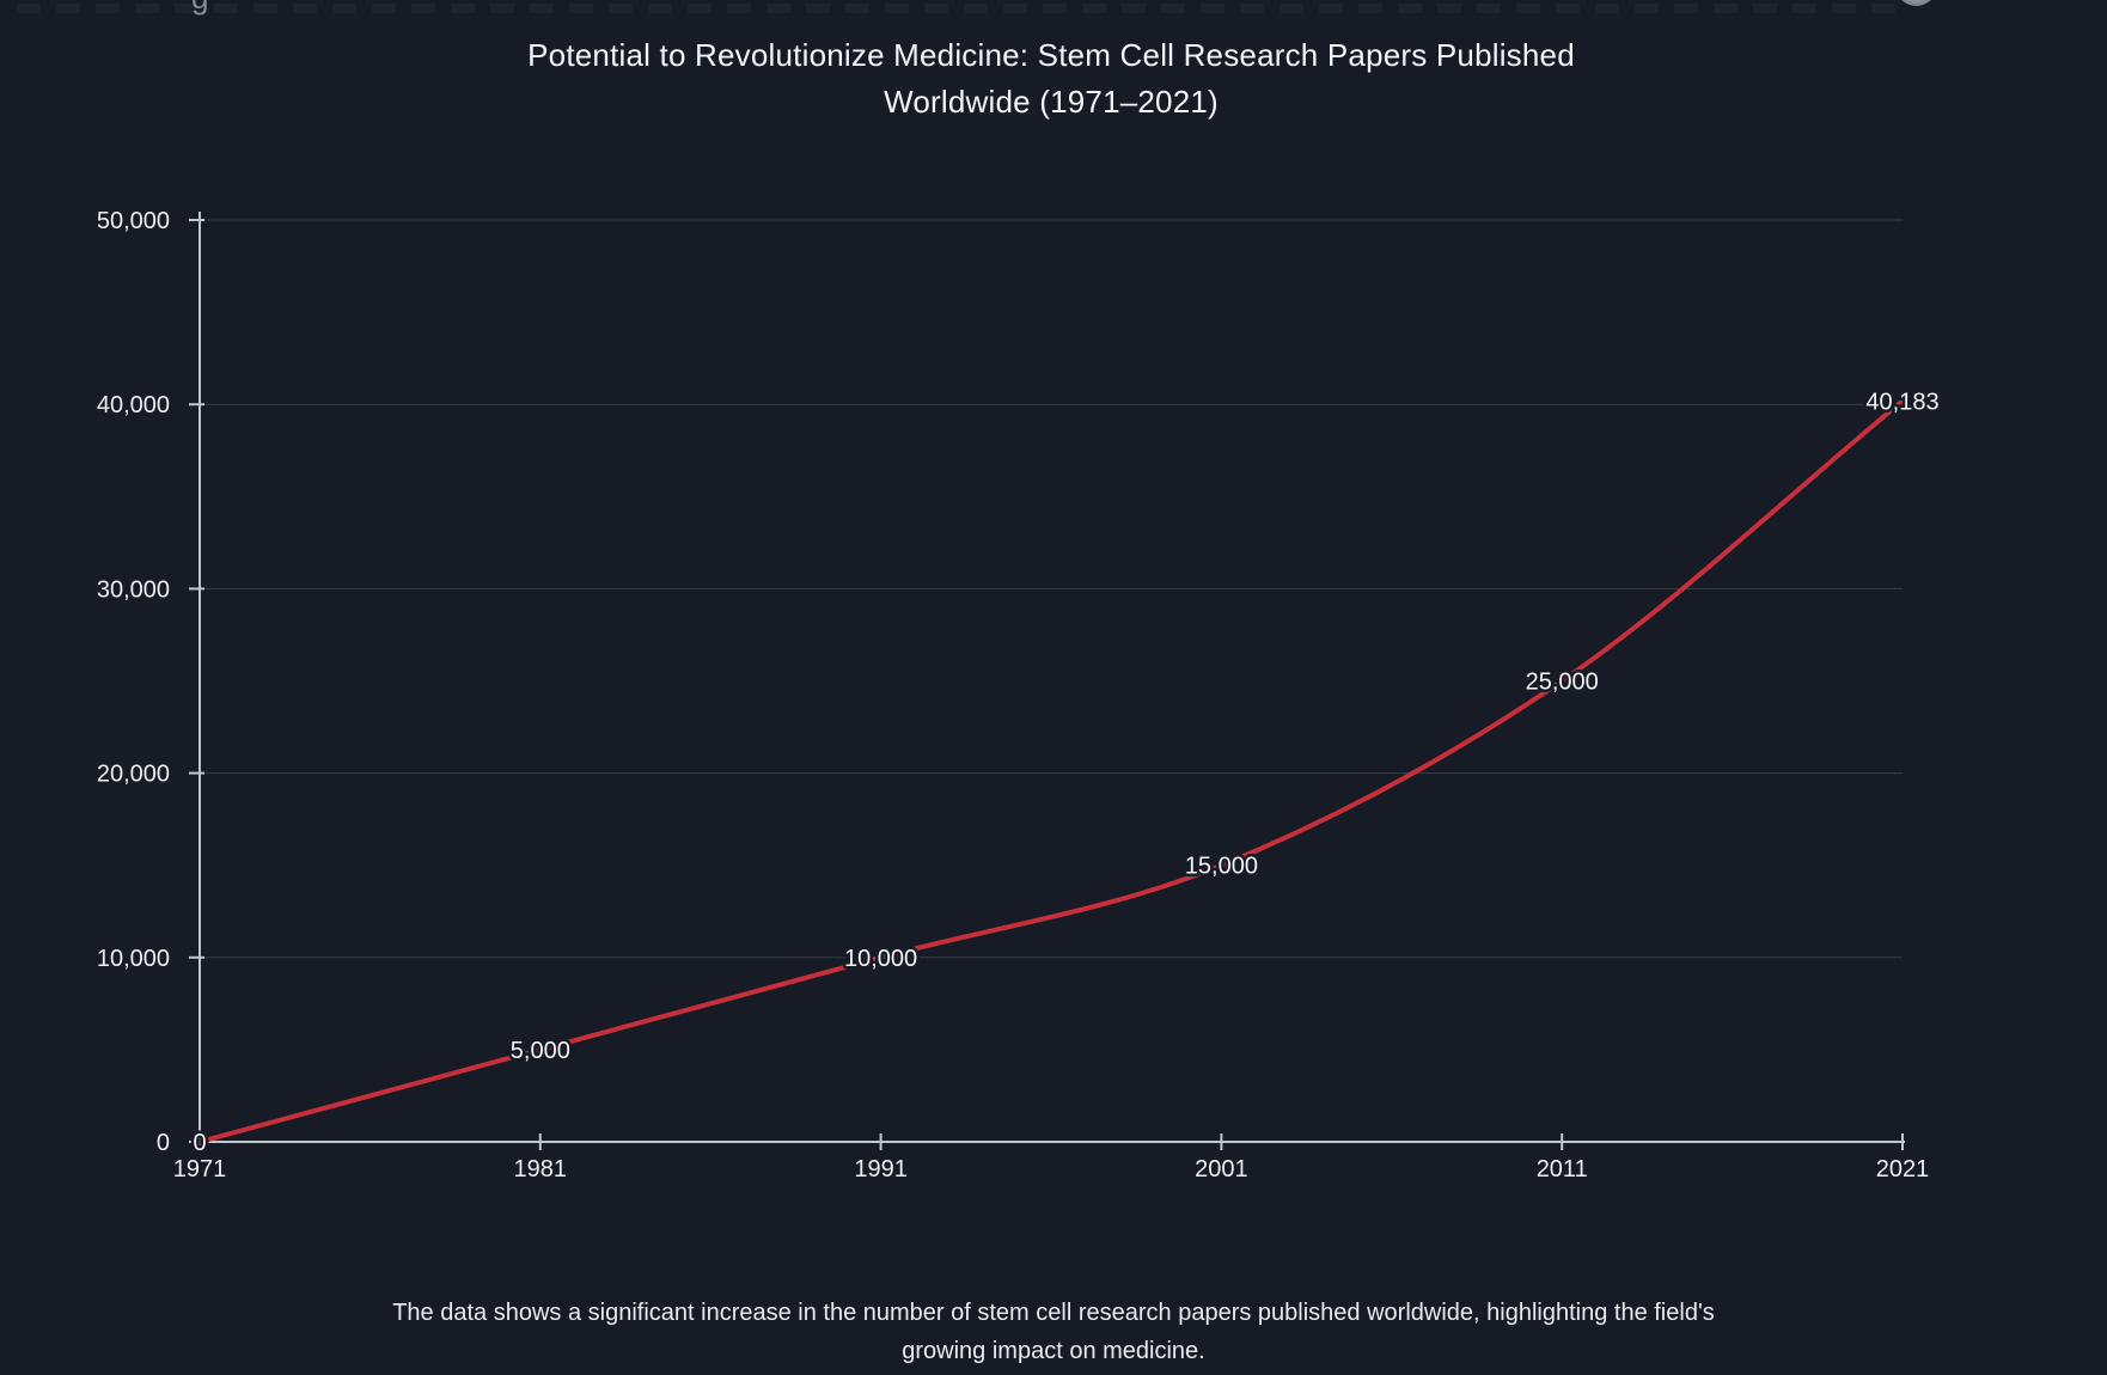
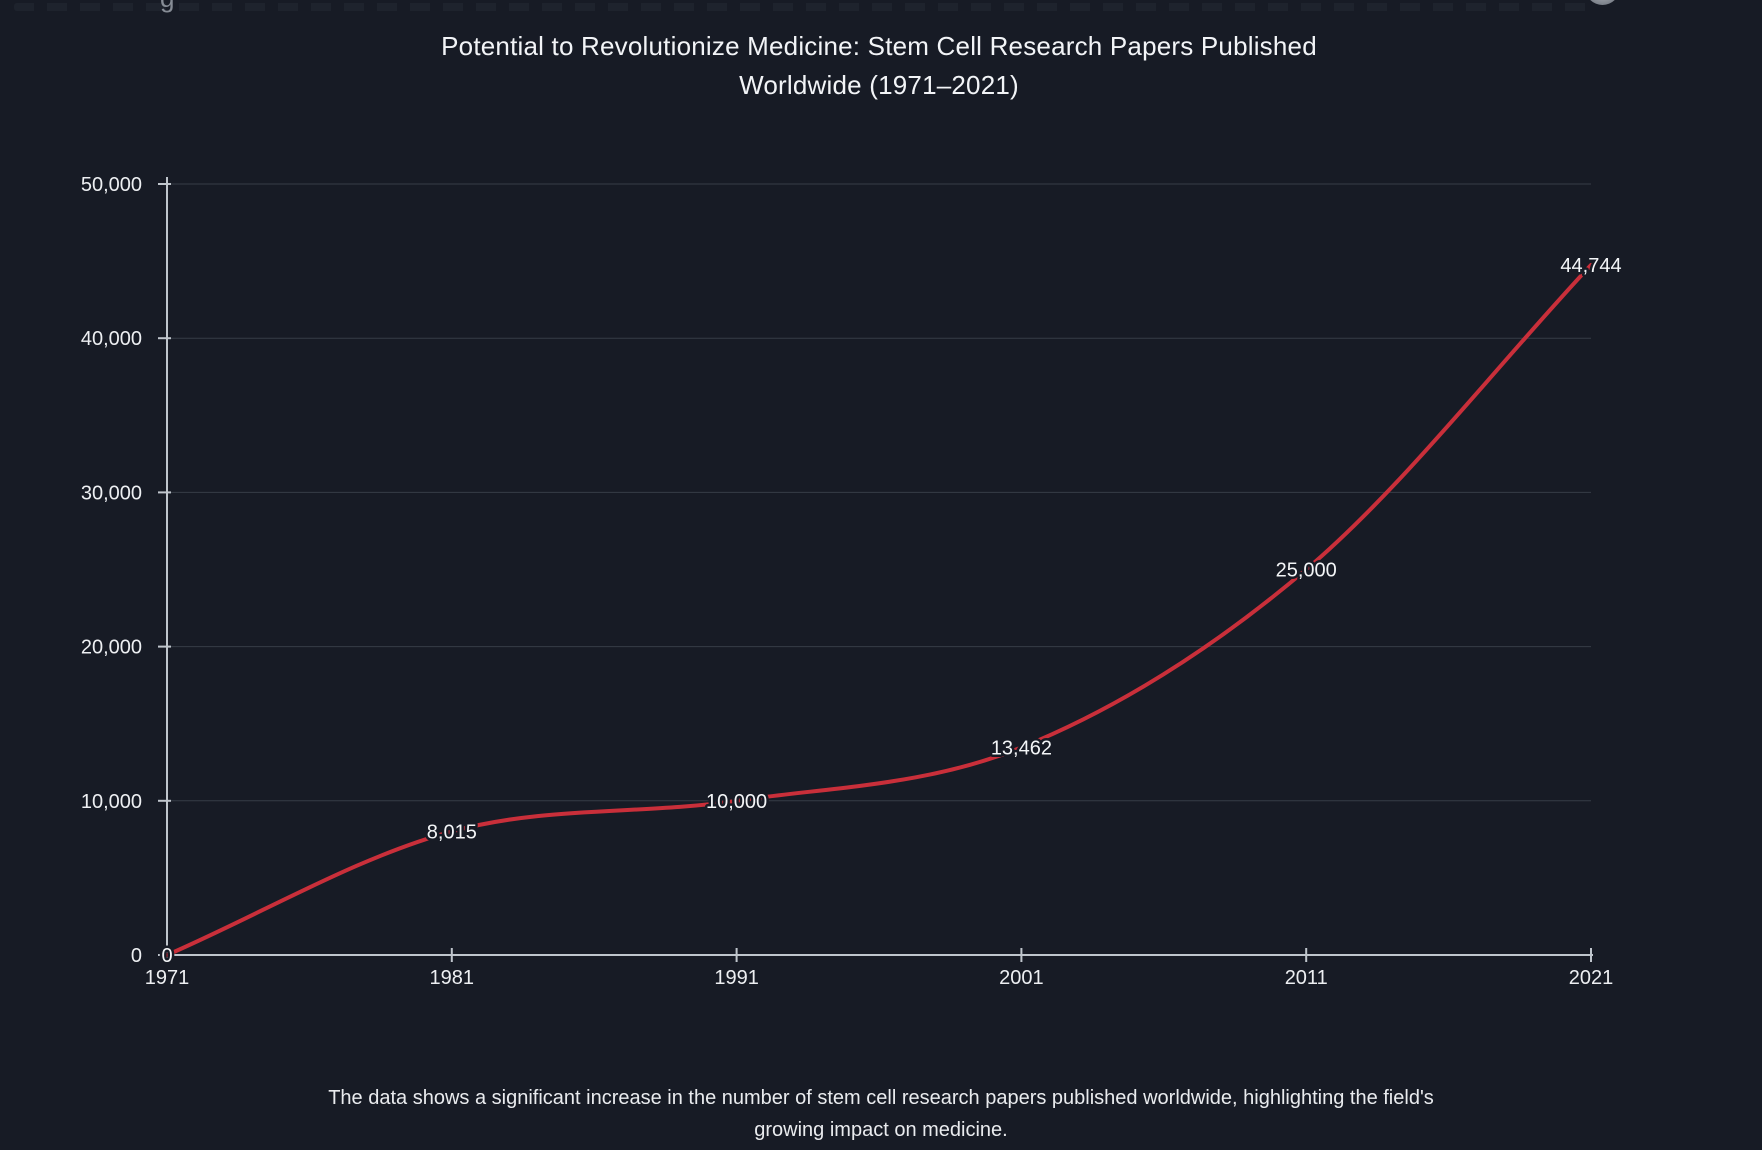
1981: 5,000 -> 8,015
2001: 15,000 -> 13,462
2021: 40,183 -> 44,744
